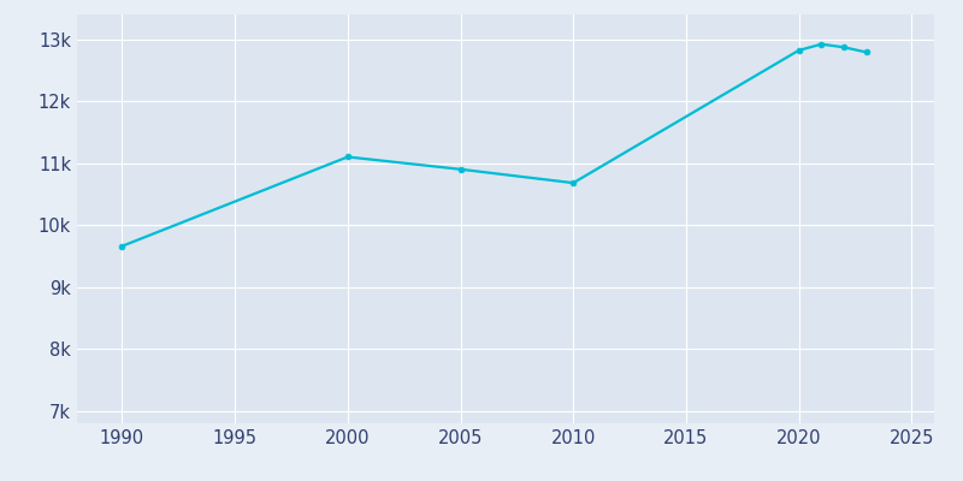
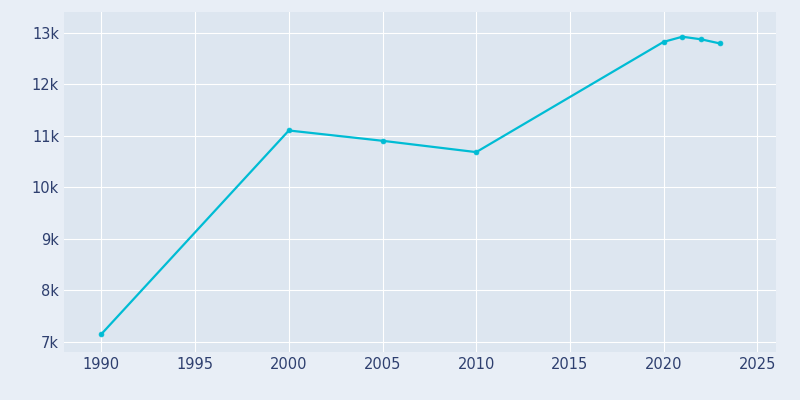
1990: 9.66k -> 7.15k
